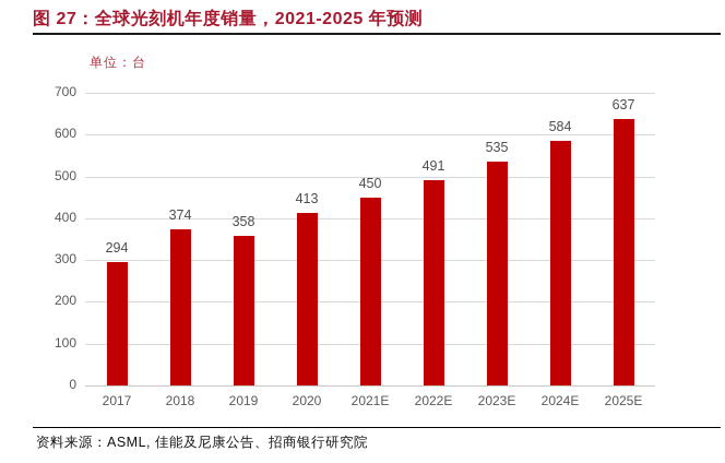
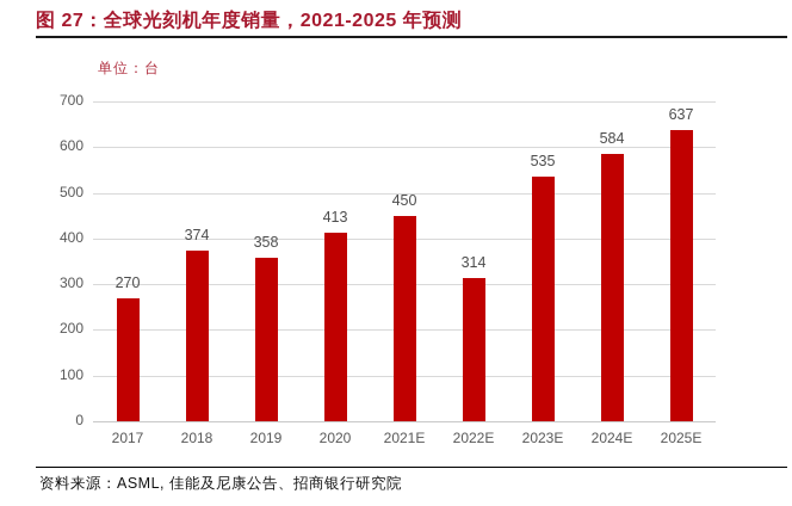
2017: 294 -> 270
2022E: 491 -> 314
